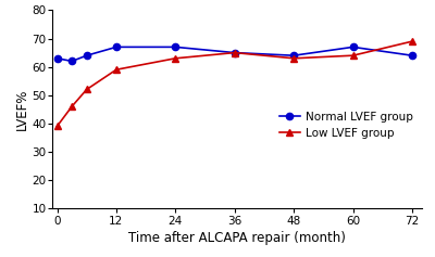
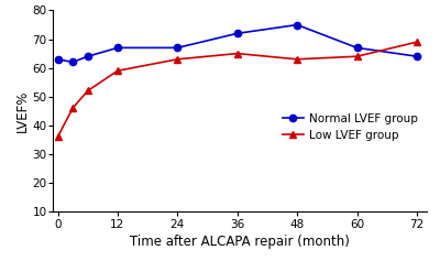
Low LVEF group/0: 39 -> 36
Normal LVEF group/36: 65 -> 72
Normal LVEF group/48: 64 -> 75
